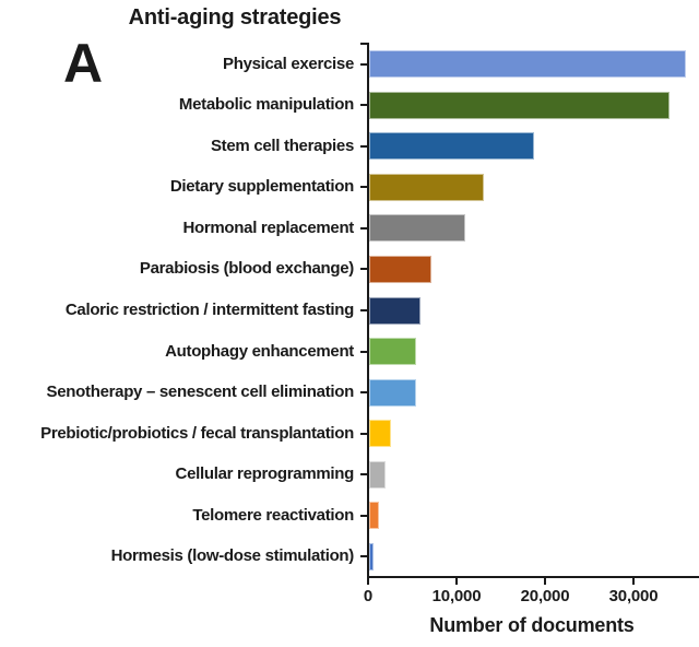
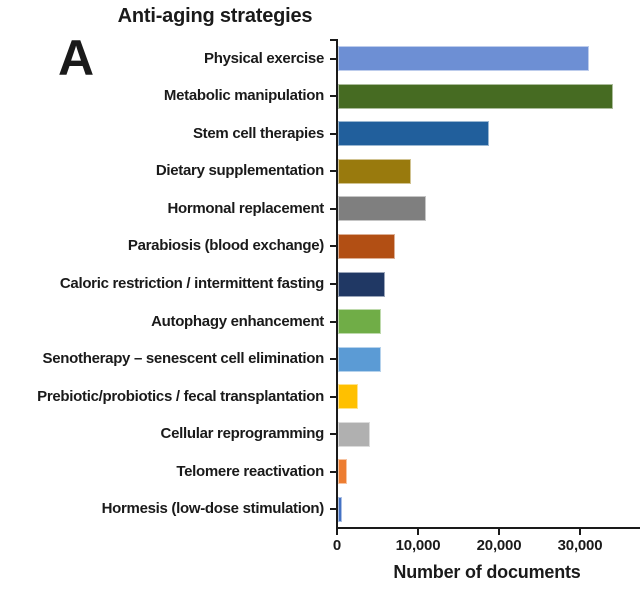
Physical exercise: 36000 -> 31000
Dietary supplementation: 13000 -> 9000
Cellular reprogramming: 2000 -> 4000
